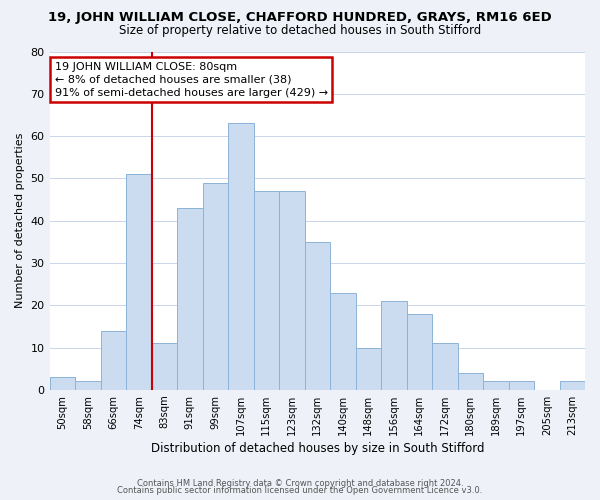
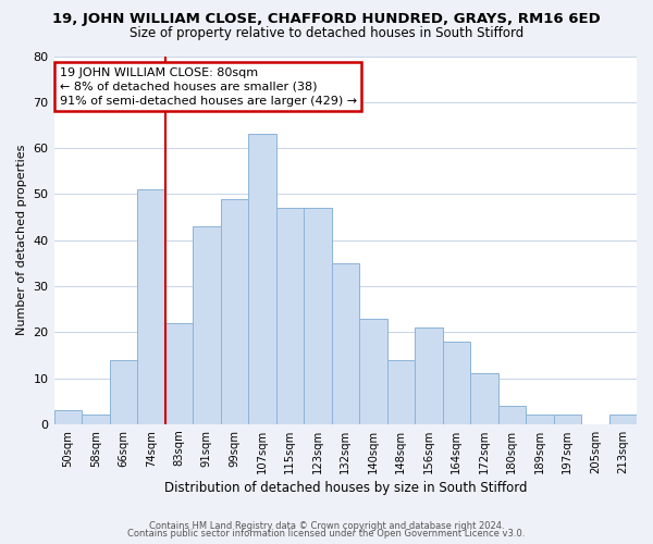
83sqm: 11 -> 22
148sqm: 10 -> 14
